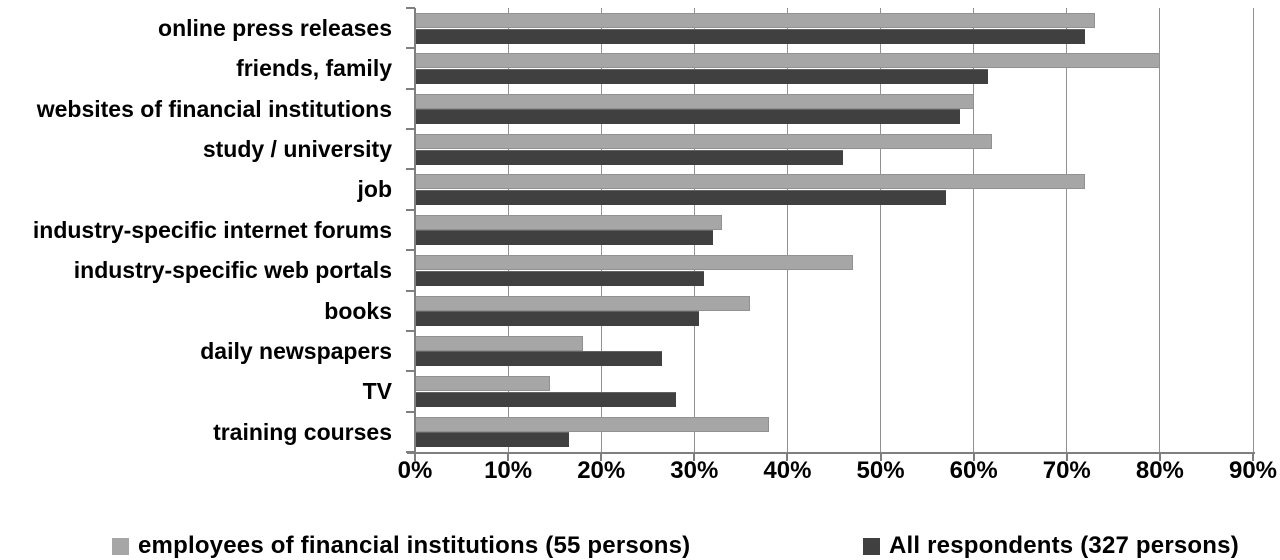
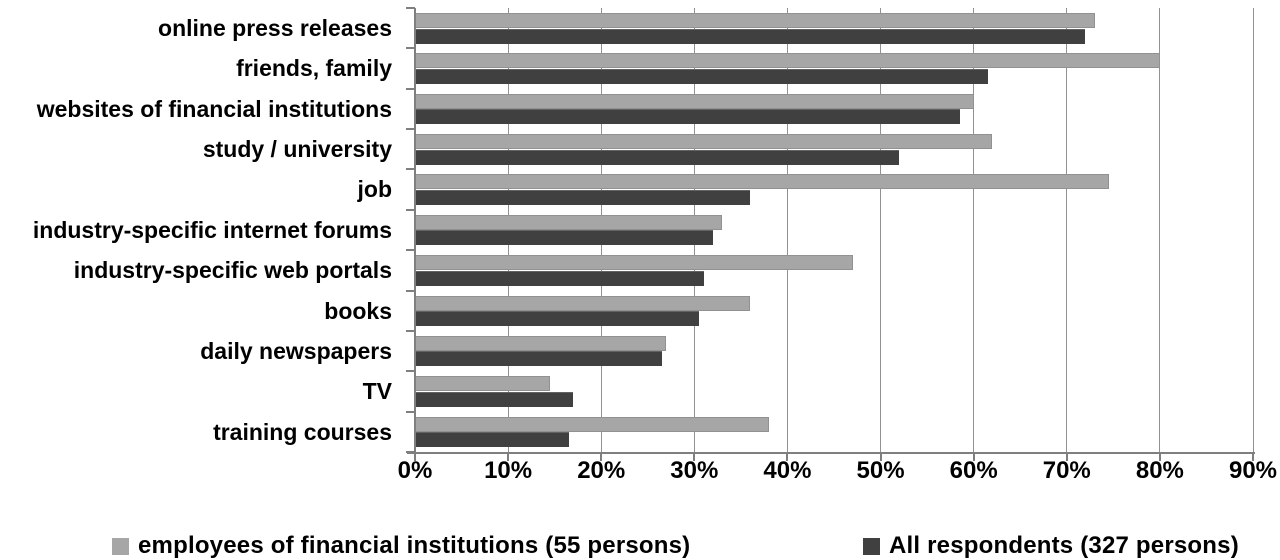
All respondents (327 persons)/study / university: 46% -> 52%
employees of financial institutions (55 persons)/job: 72% -> 74%
All respondents (327 persons)/job: 57% -> 36%
employees of financial institutions (55 persons)/daily newspapers: 18% -> 27%
All respondents (327 persons)/TV: 28% -> 17%
